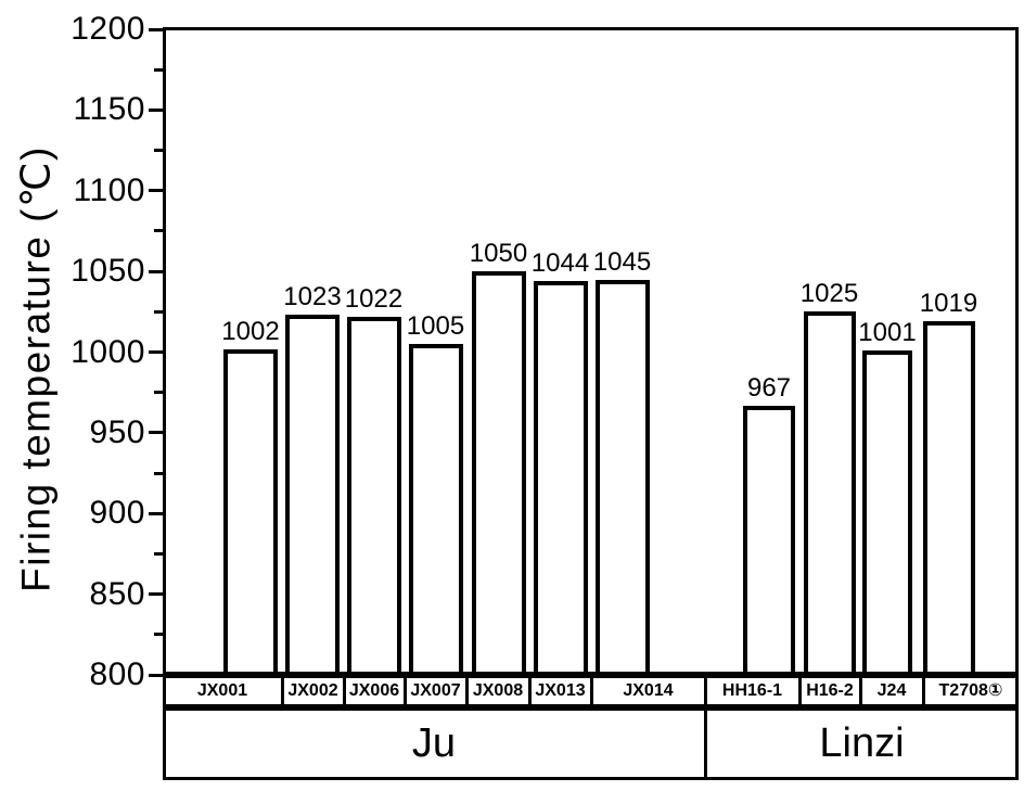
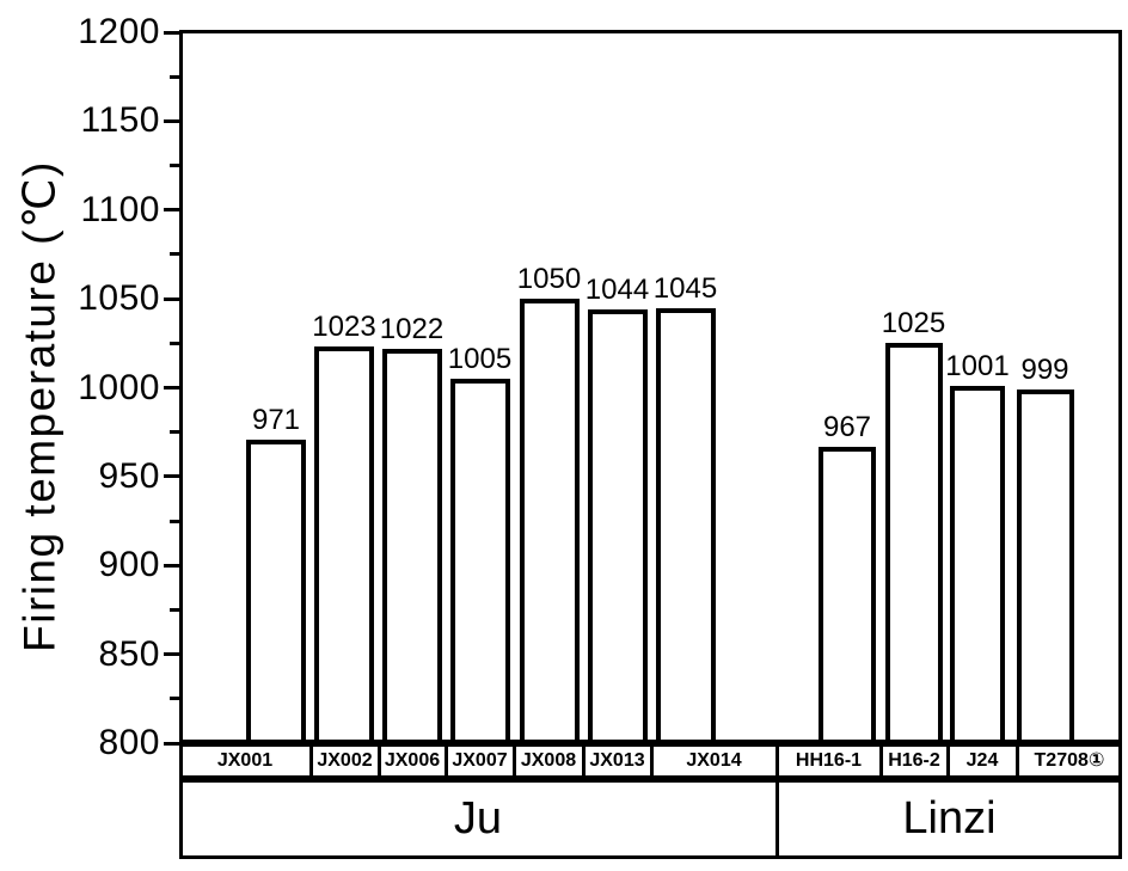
JX001: 1002 -> 971
T2708①: 1019 -> 999
